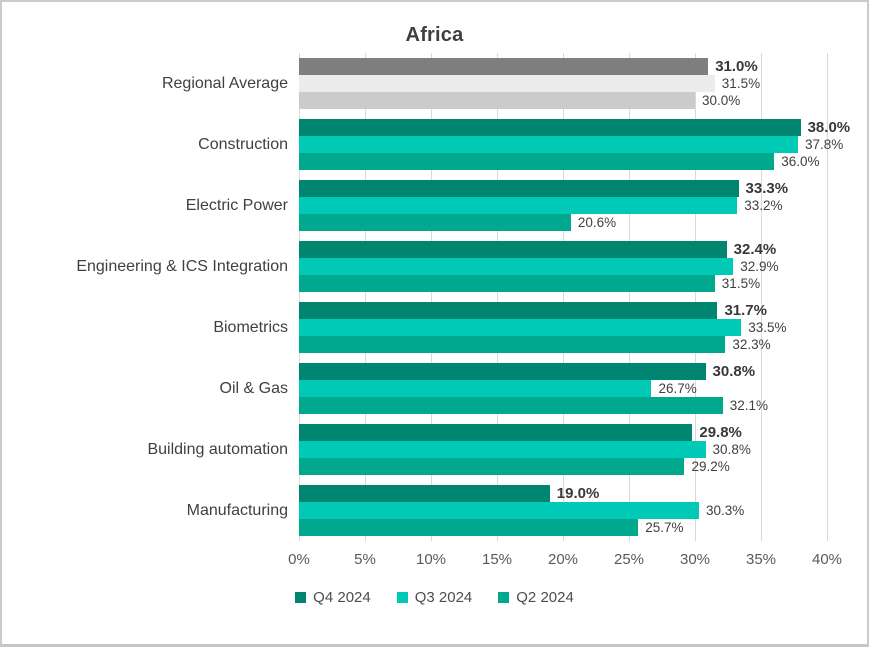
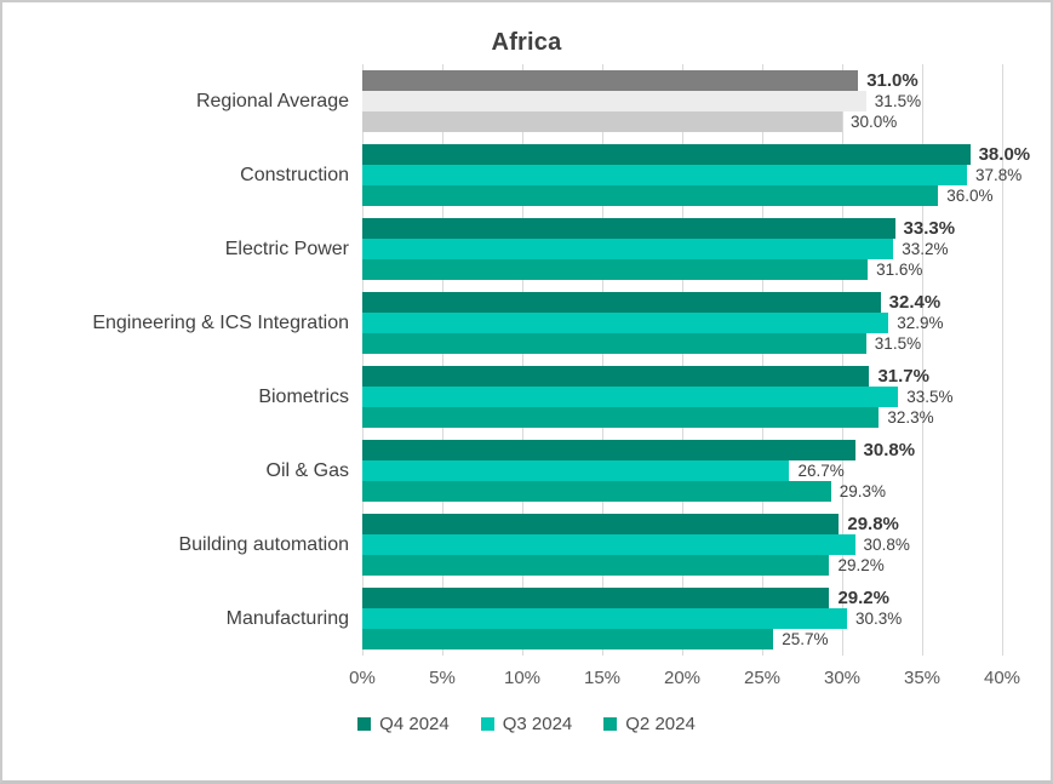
Q2 2024/Electric Power: 20.6% -> 31.6%
Q2 2024/Oil & Gas: 32.1% -> 29.3%
Q4 2024/Manufacturing: 19.0% -> 29.2%
